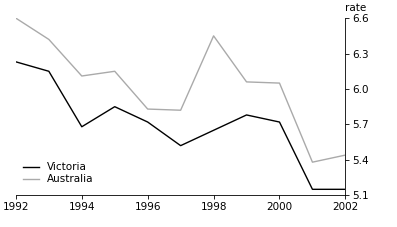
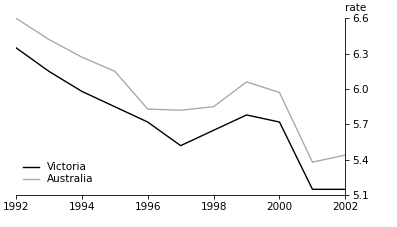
Victoria/1992: 6.23 -> 6.35
Victoria/1994: 5.68 -> 5.98
Australia/1994: 6.11 -> 6.27
Australia/1998: 6.45 -> 5.85
Australia/2000: 6.05 -> 5.97
